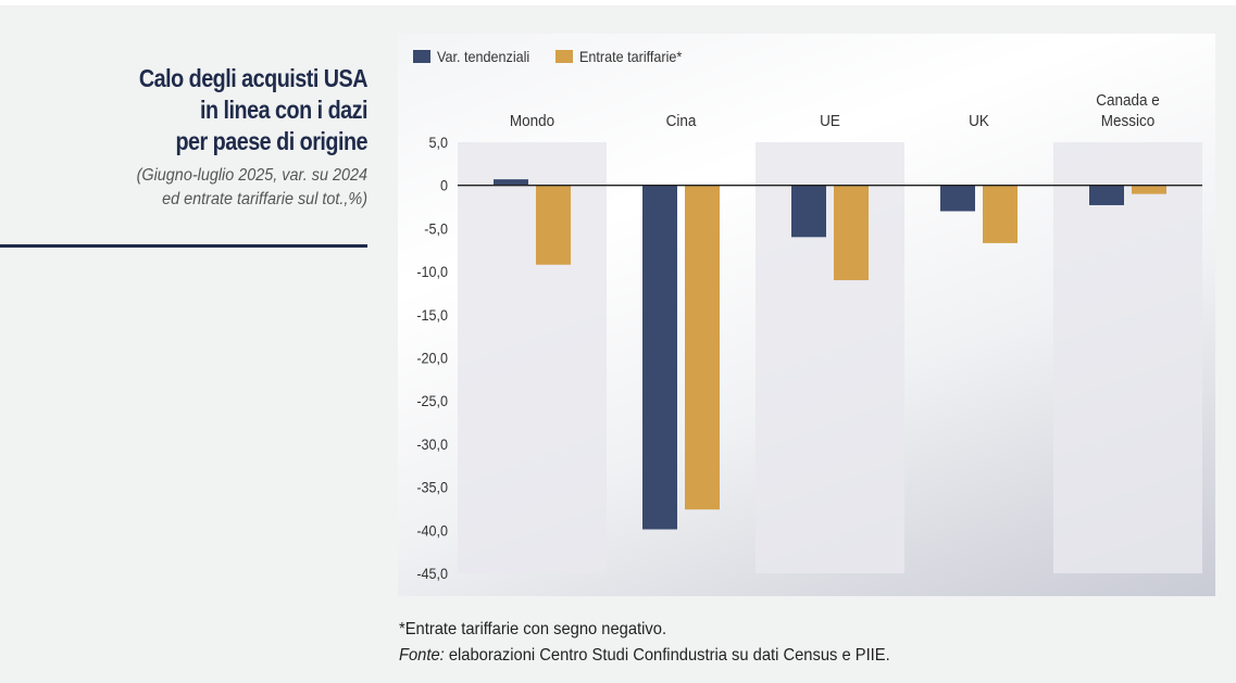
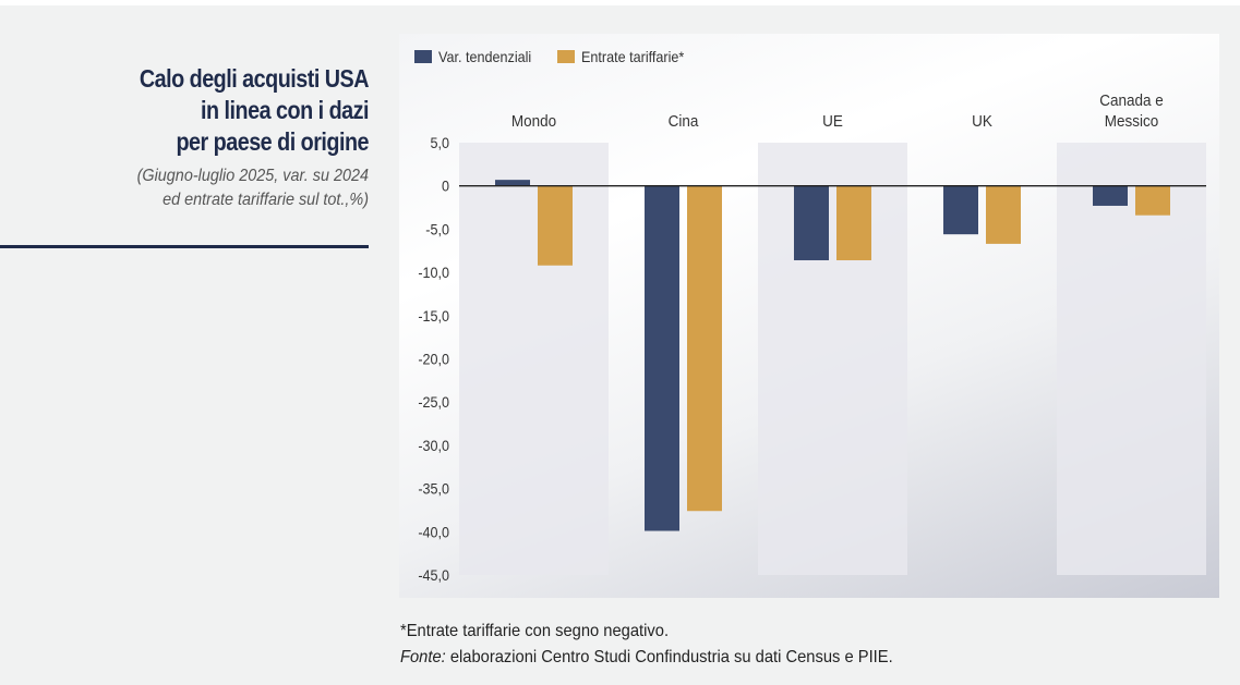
Var. tendenziali/UE: -6 -> -9
Entrate tariffarie*/UE: -11 -> -9
Var. tendenziali/UK: -3 -> -6
Entrate tariffarie*/Canada e Messico: -1 -> -3
